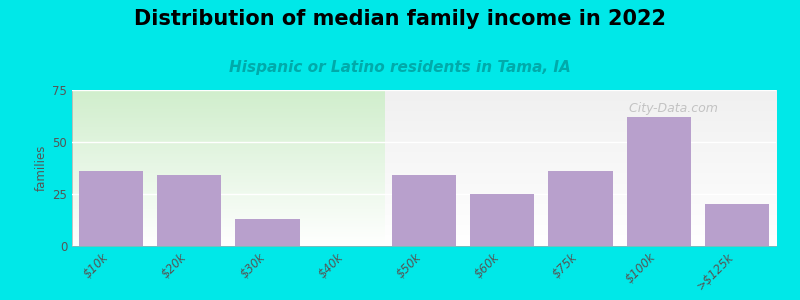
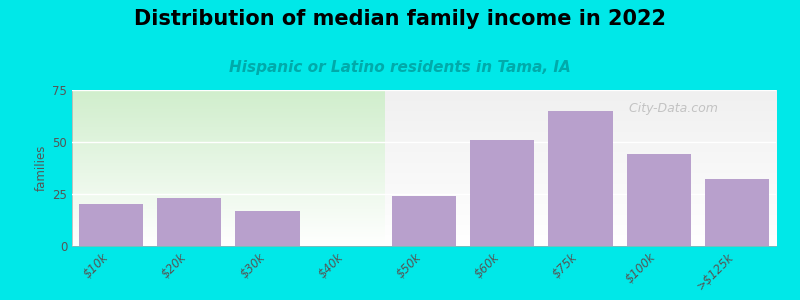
$10k: 36 -> 20
$20k: 34 -> 23
$30k: 13 -> 17
$50k: 34 -> 24
$60k: 25 -> 51
$75k: 36 -> 65
$100k: 62 -> 44
>$125k: 20 -> 32
